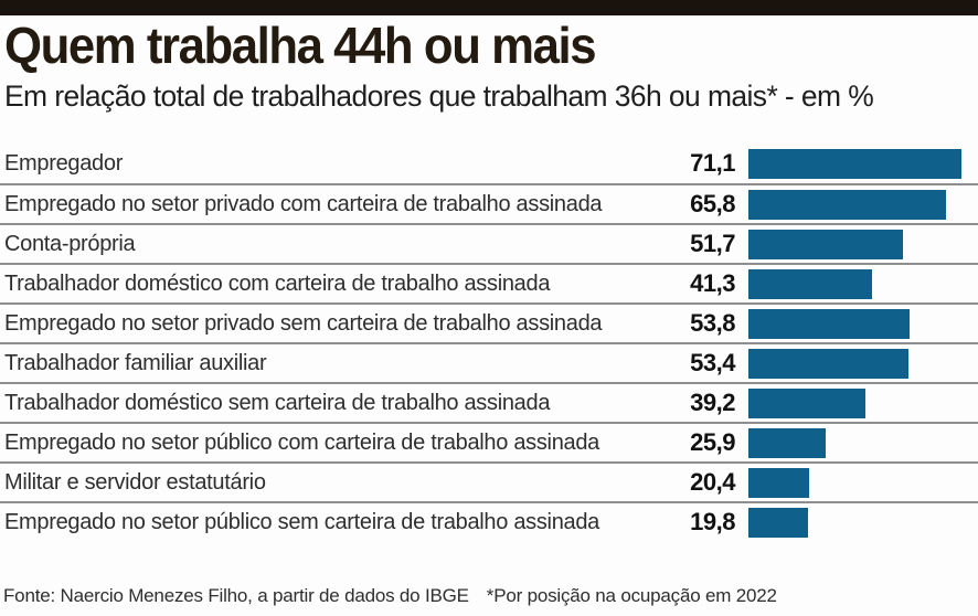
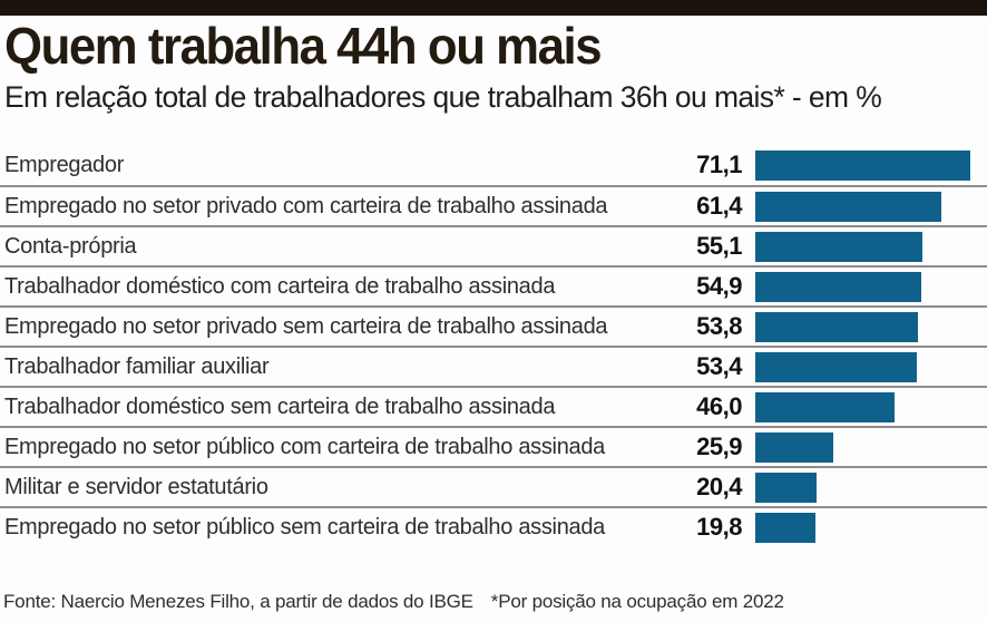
Empregado no setor privado com carteira de trabalho assinada: 65,8 -> 61,4
Conta-própria: 51,7 -> 55,1
Trabalhador doméstico com carteira de trabalho assinada: 41,3 -> 54,9
Trabalhador doméstico sem carteira de trabalho assinada: 39,2 -> 46,0
